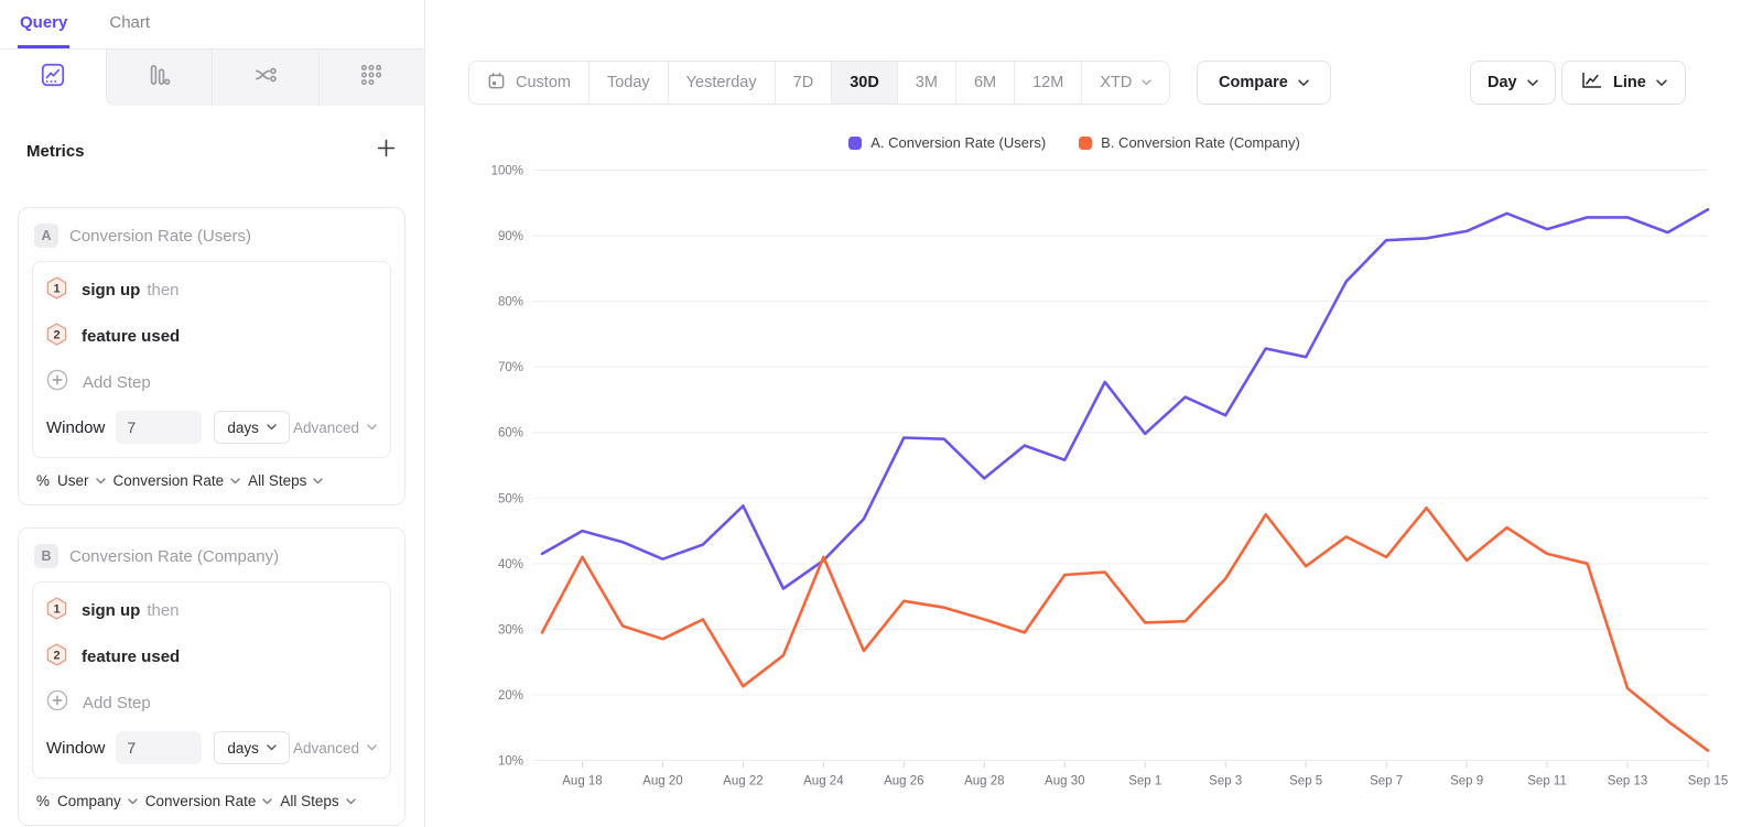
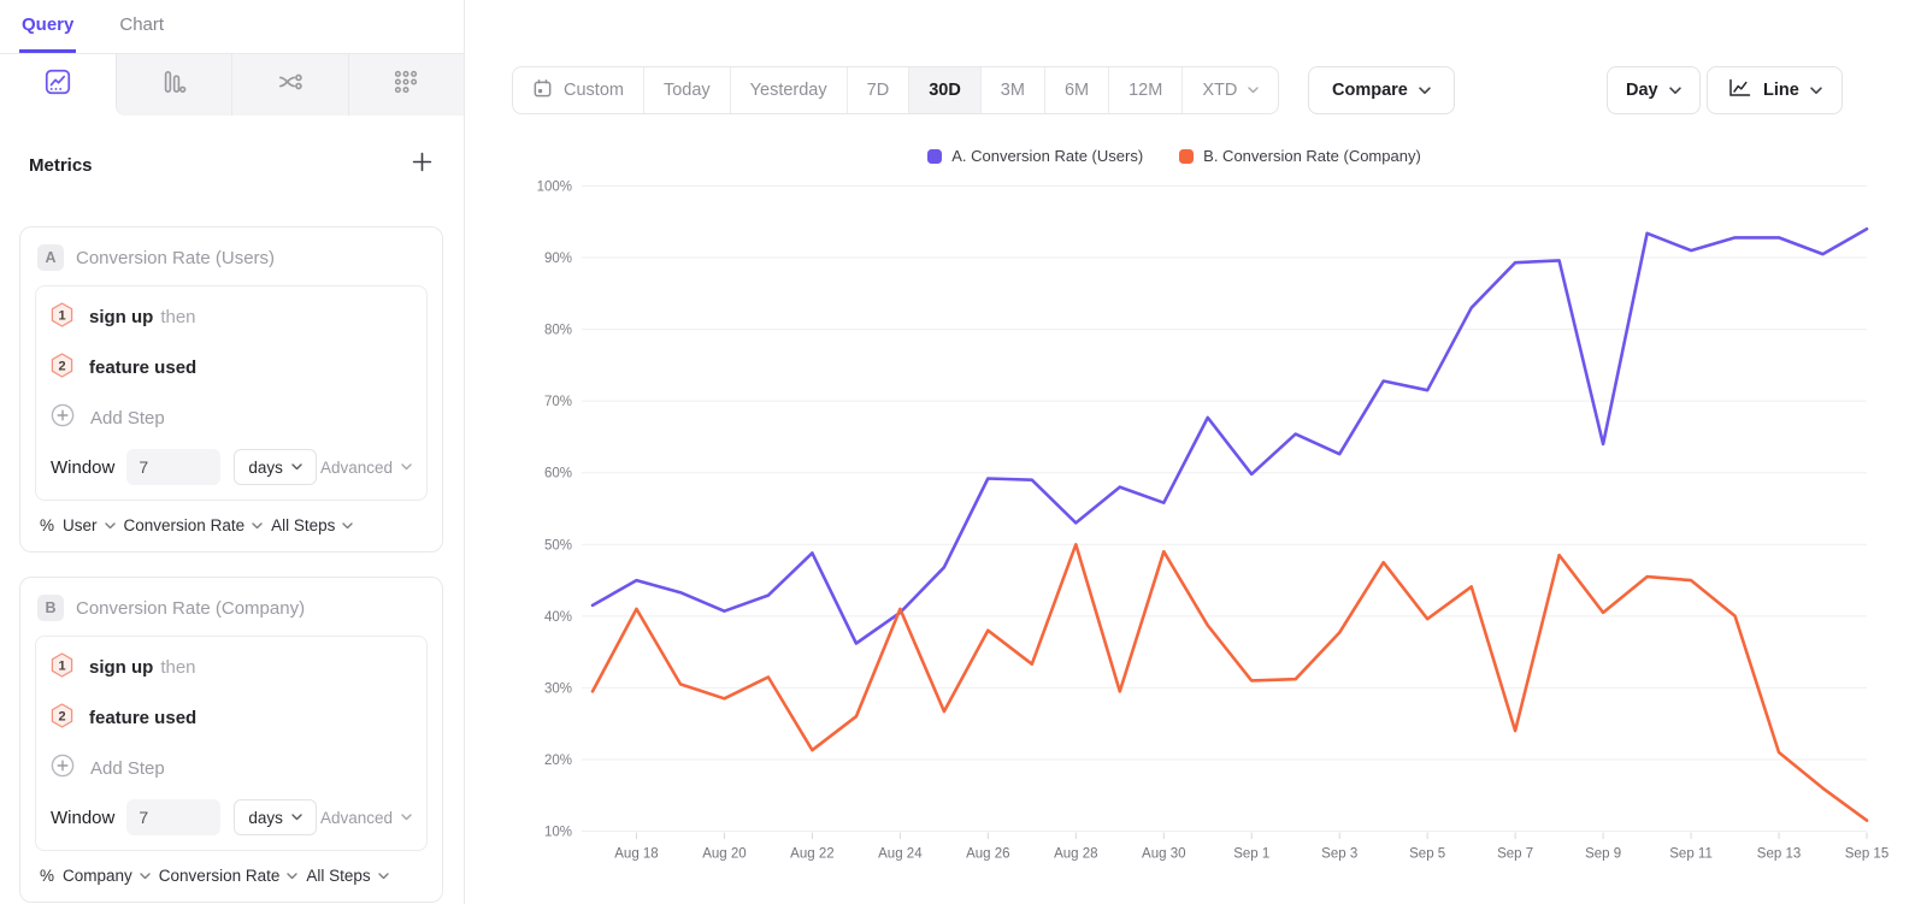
B. Conversion Rate (Company)/Aug 26: 34% -> 38%
B. Conversion Rate (Company)/Aug 28: 32% -> 50%
B. Conversion Rate (Company)/Aug 30: 38% -> 49%
B. Conversion Rate (Company)/Sep 7: 41% -> 24%
A. Conversion Rate (Users)/Sep 9: 91% -> 64%
B. Conversion Rate (Company)/Sep 11: 42% -> 45%
